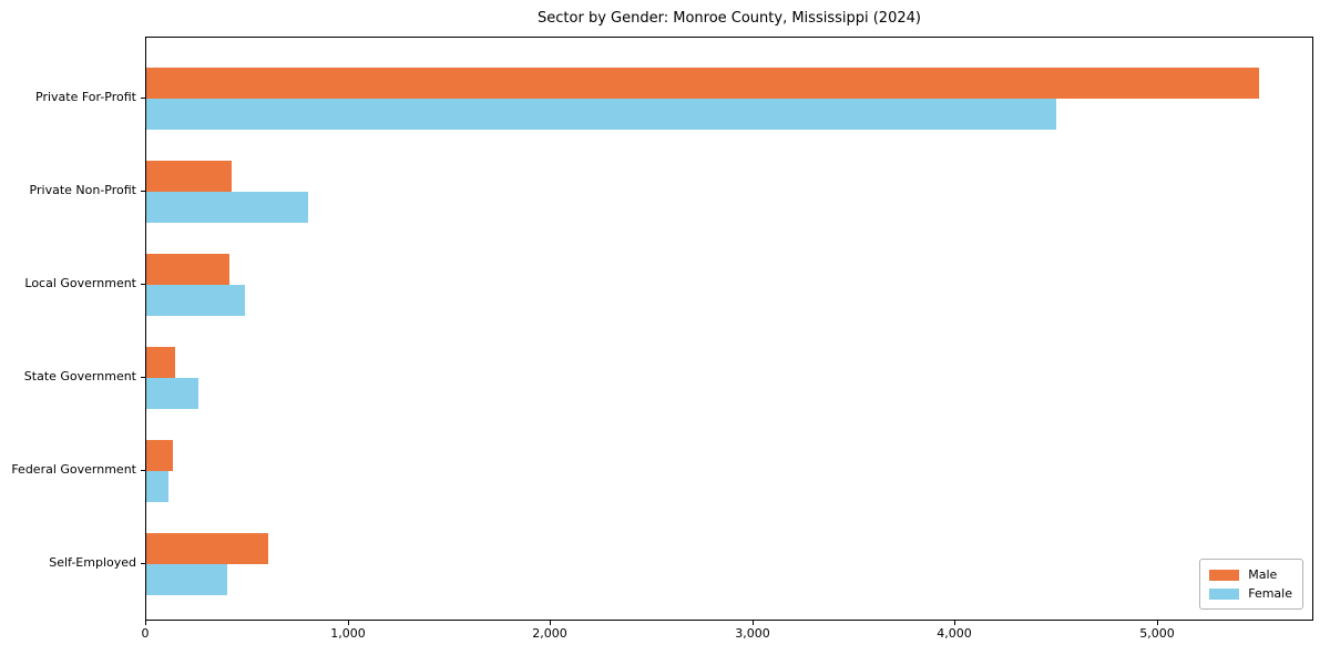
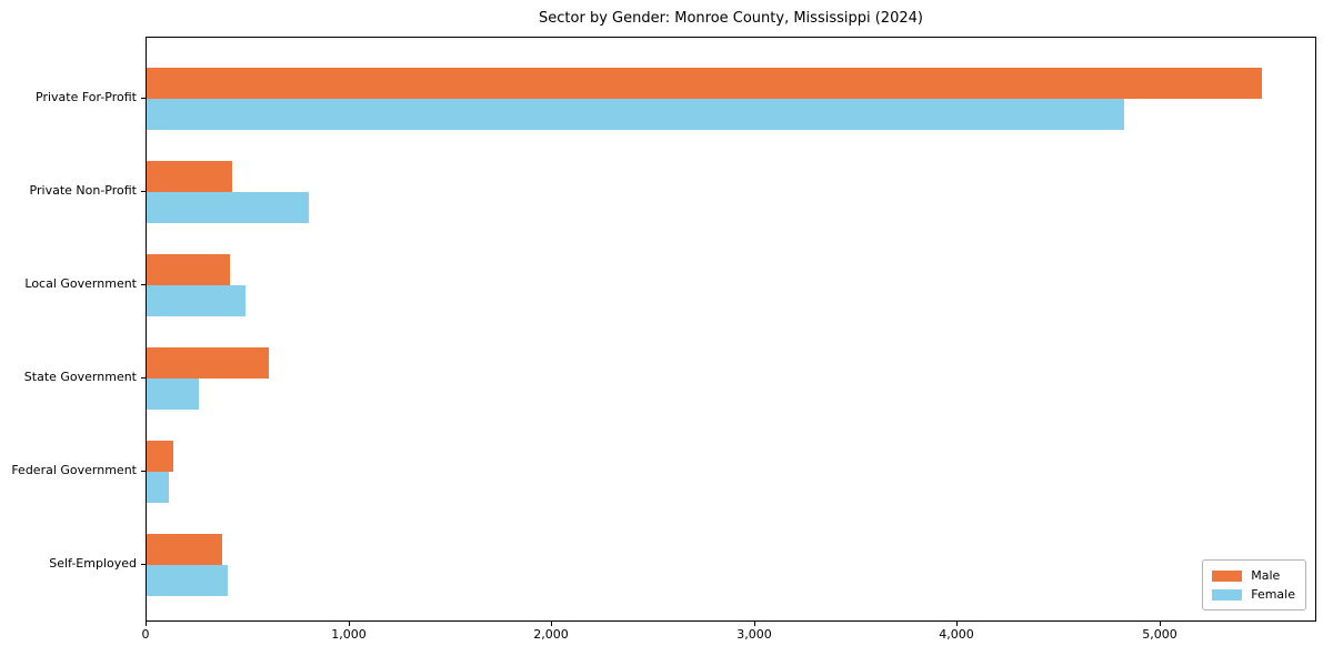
Female/Private For-Profit: 4500 -> 4820
Male/State Government: 140 -> 600
Male/Self-Employed: 600 -> 370
